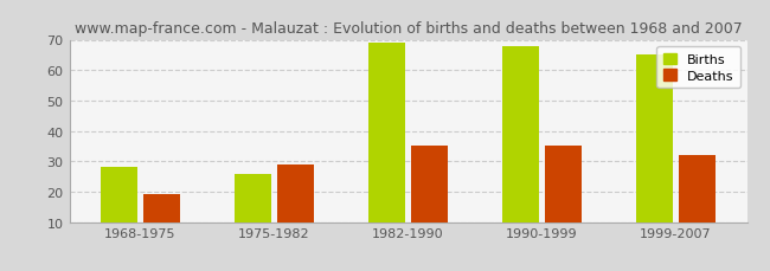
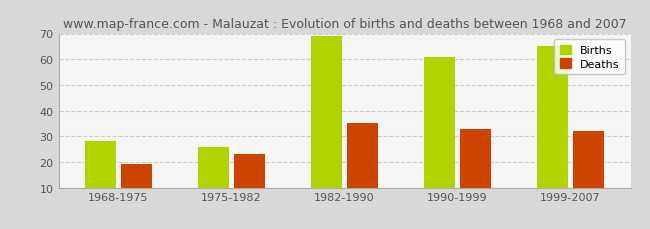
Deaths/1975-1982: 29 -> 23
Births/1990-1999: 68 -> 61
Deaths/1990-1999: 35 -> 33
